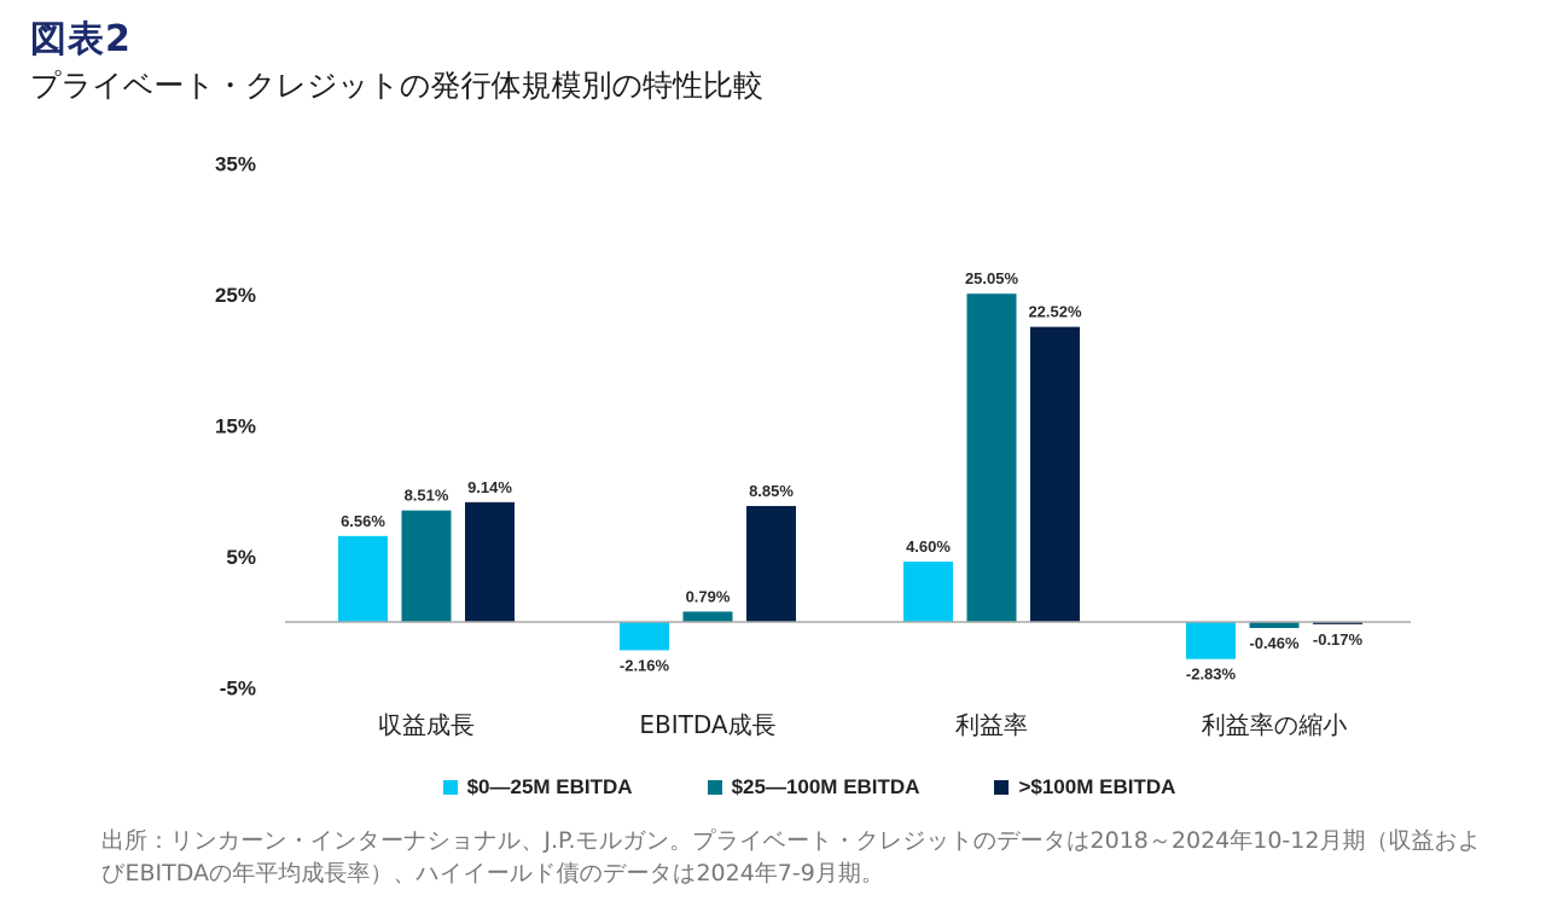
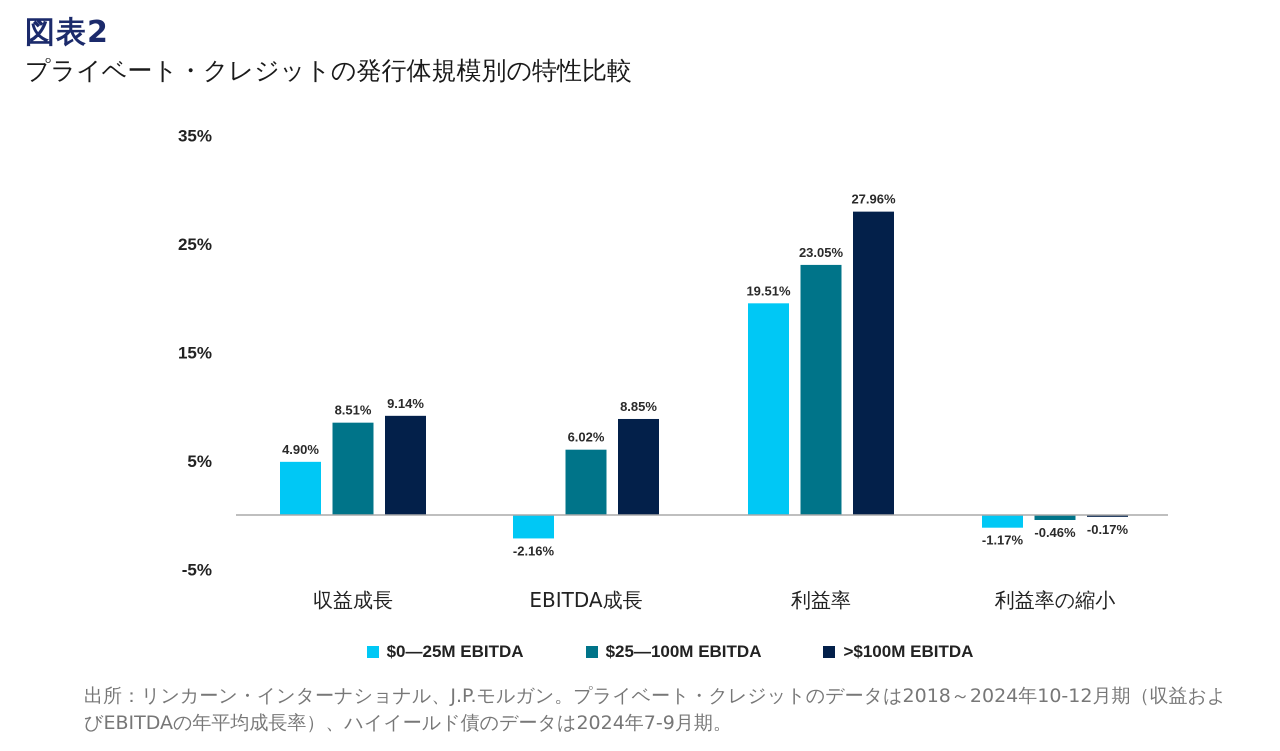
$0—25M EBITDA/収益成長: 6.56% -> 4.90%
$25—100M EBITDA/EBITDA成長: 0.79% -> 6.02%
$0—25M EBITDA/利益率: 4.60% -> 19.51%
$25—100M EBITDA/利益率: 25.05% -> 23.05%
>$100M EBITDA/利益率: 22.52% -> 27.96%
$0—25M EBITDA/利益率の縮小: -2.83% -> -1.17%
